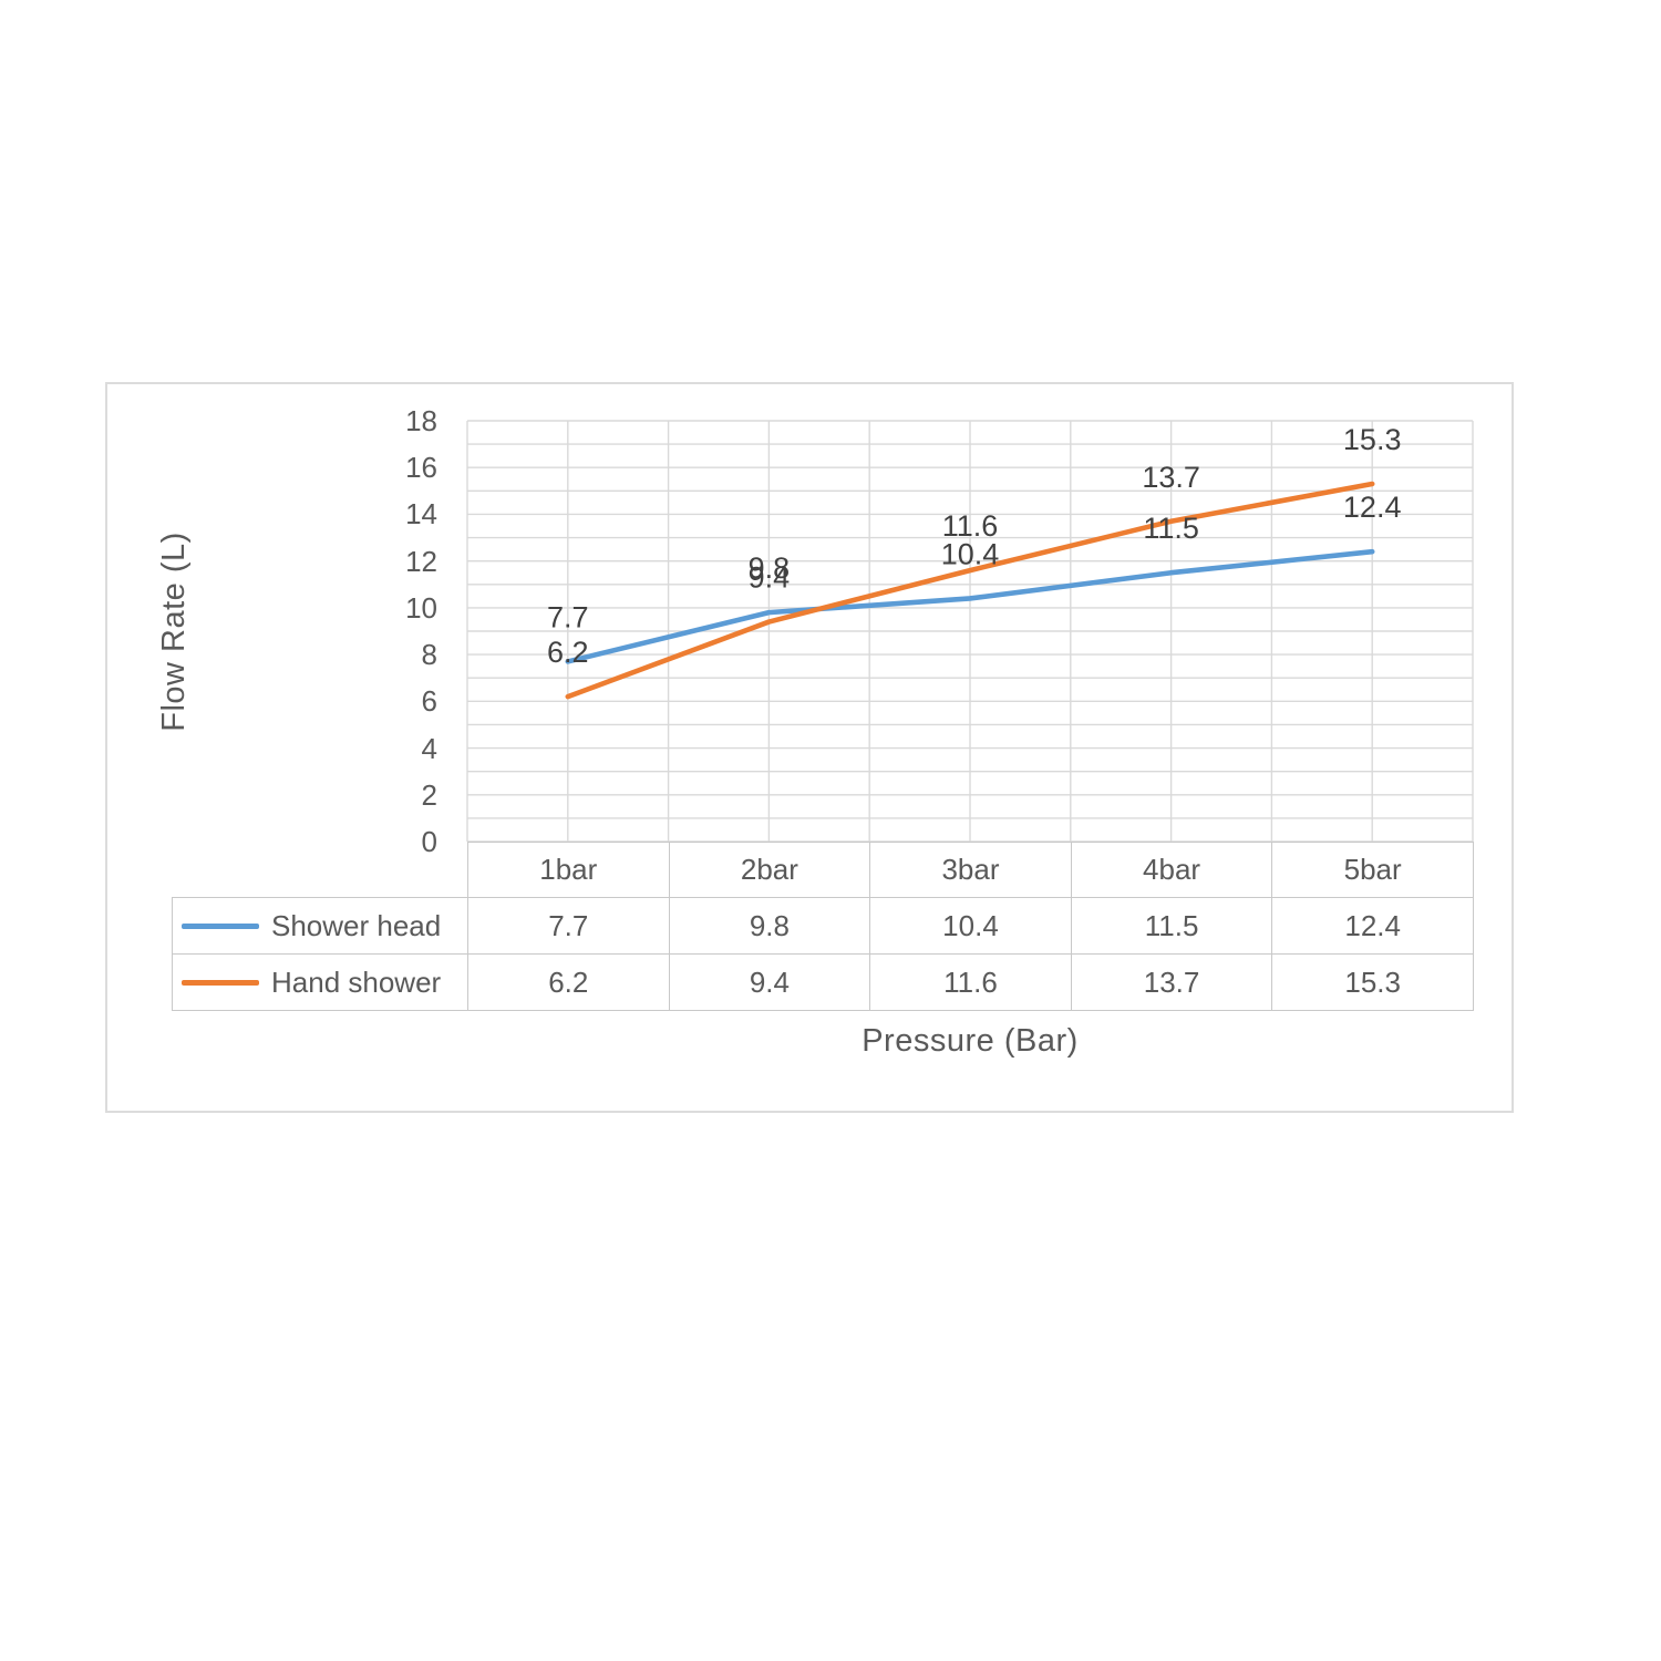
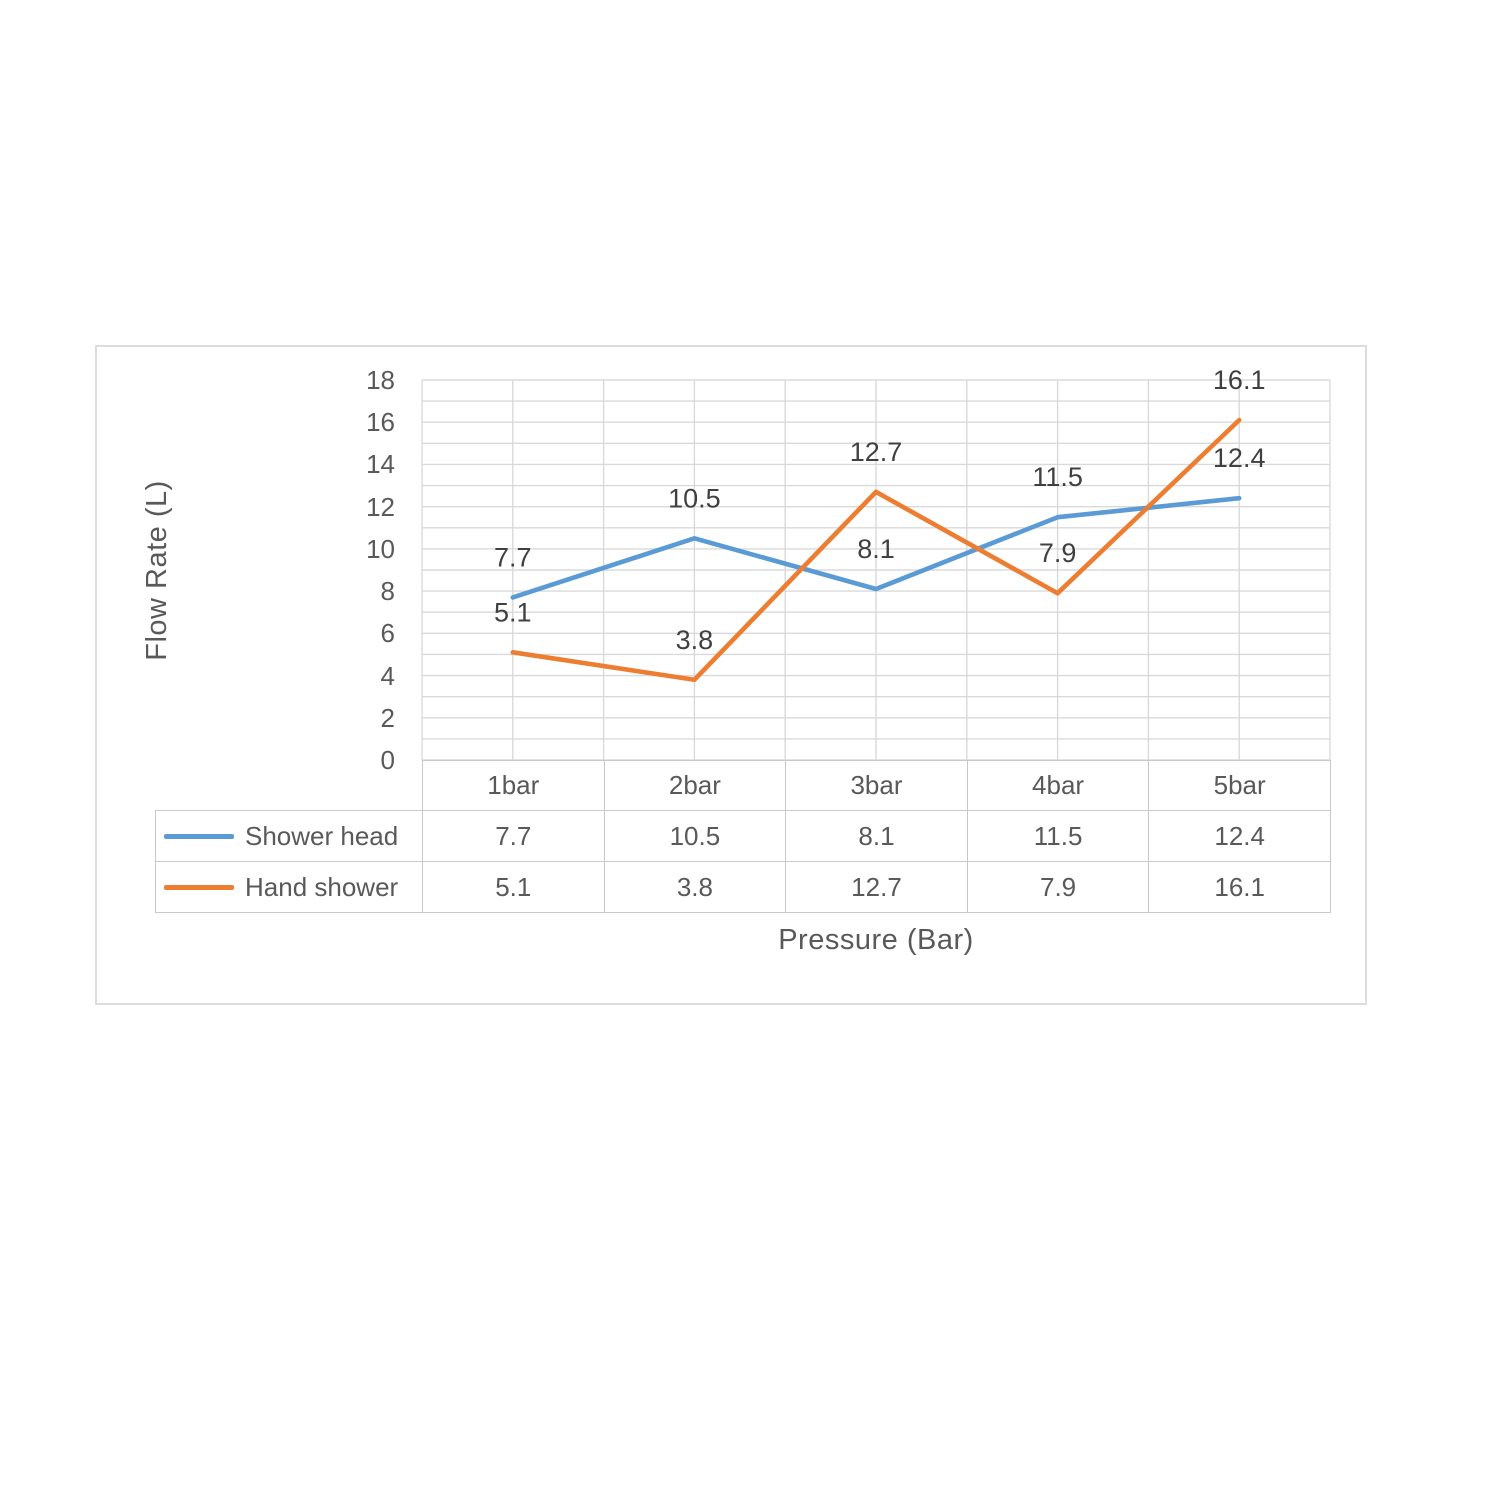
Hand shower/1bar: 6.2 -> 5.1
Shower head/2bar: 9.8 -> 10.5
Hand shower/2bar: 9.4 -> 3.8
Shower head/3bar: 10.4 -> 8.1
Hand shower/3bar: 11.6 -> 12.7
Hand shower/4bar: 13.7 -> 7.9
Hand shower/5bar: 15.3 -> 16.1
